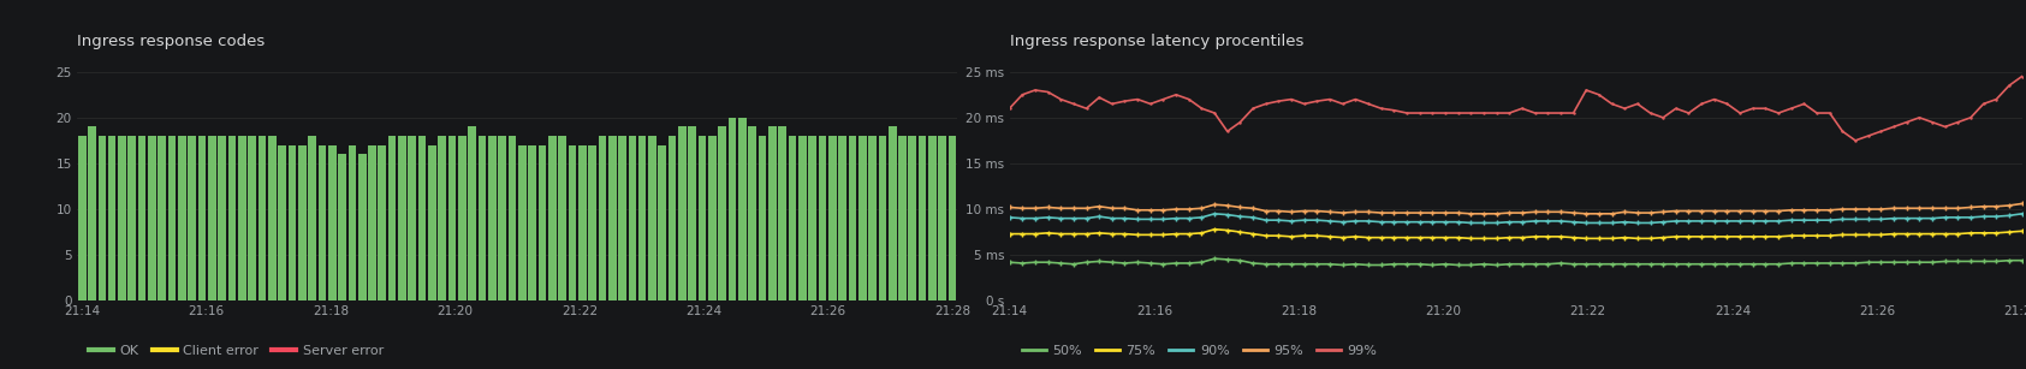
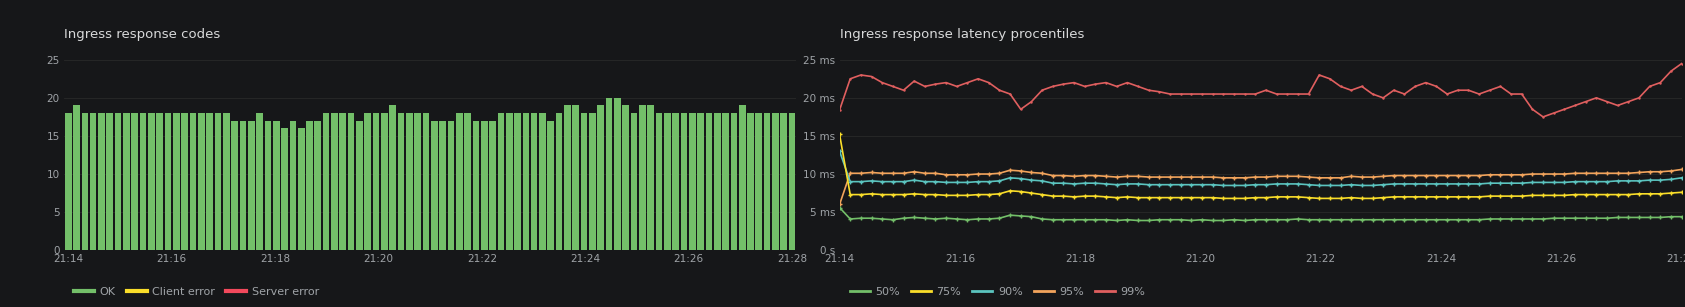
Ingress response latency procentiles/50%/21:14: 4.2 ms -> 5.6 ms
Ingress response latency procentiles/75%/21:14: 7.3 ms -> 15.2 ms
Ingress response latency procentiles/90%/21:14: 9.1 ms -> 13.0 ms
Ingress response latency procentiles/95%/21:14: 10.2 ms -> 6.0 ms
Ingress response latency procentiles/99%/21:14: 21.0 ms -> 18.4 ms
